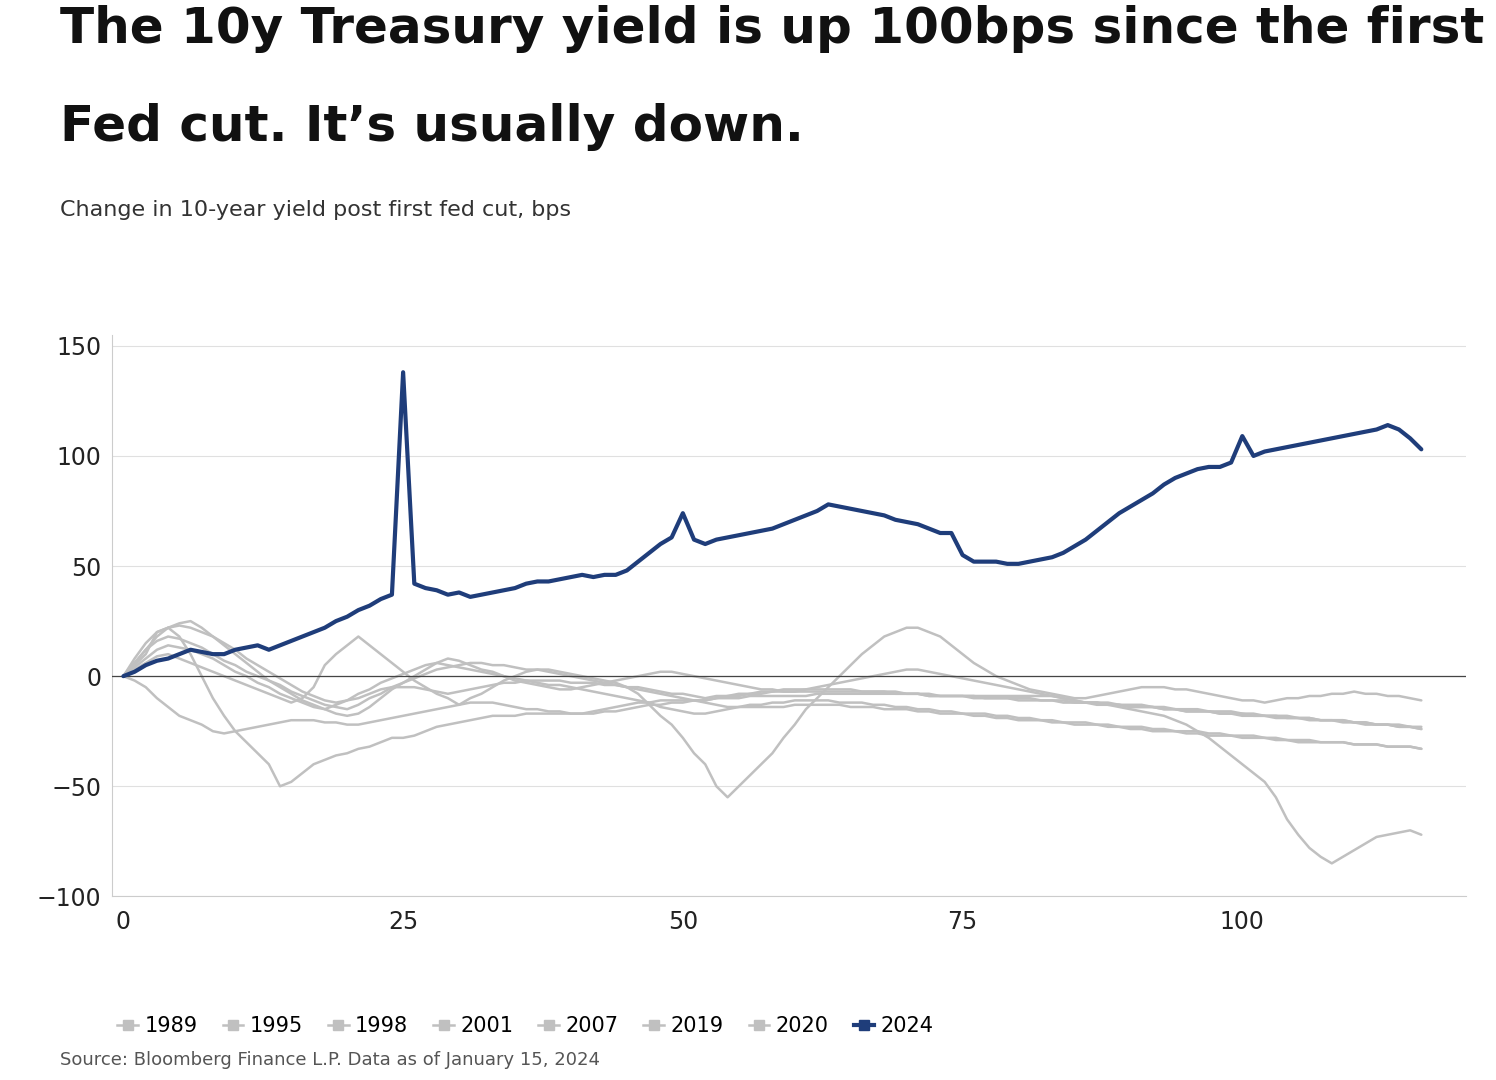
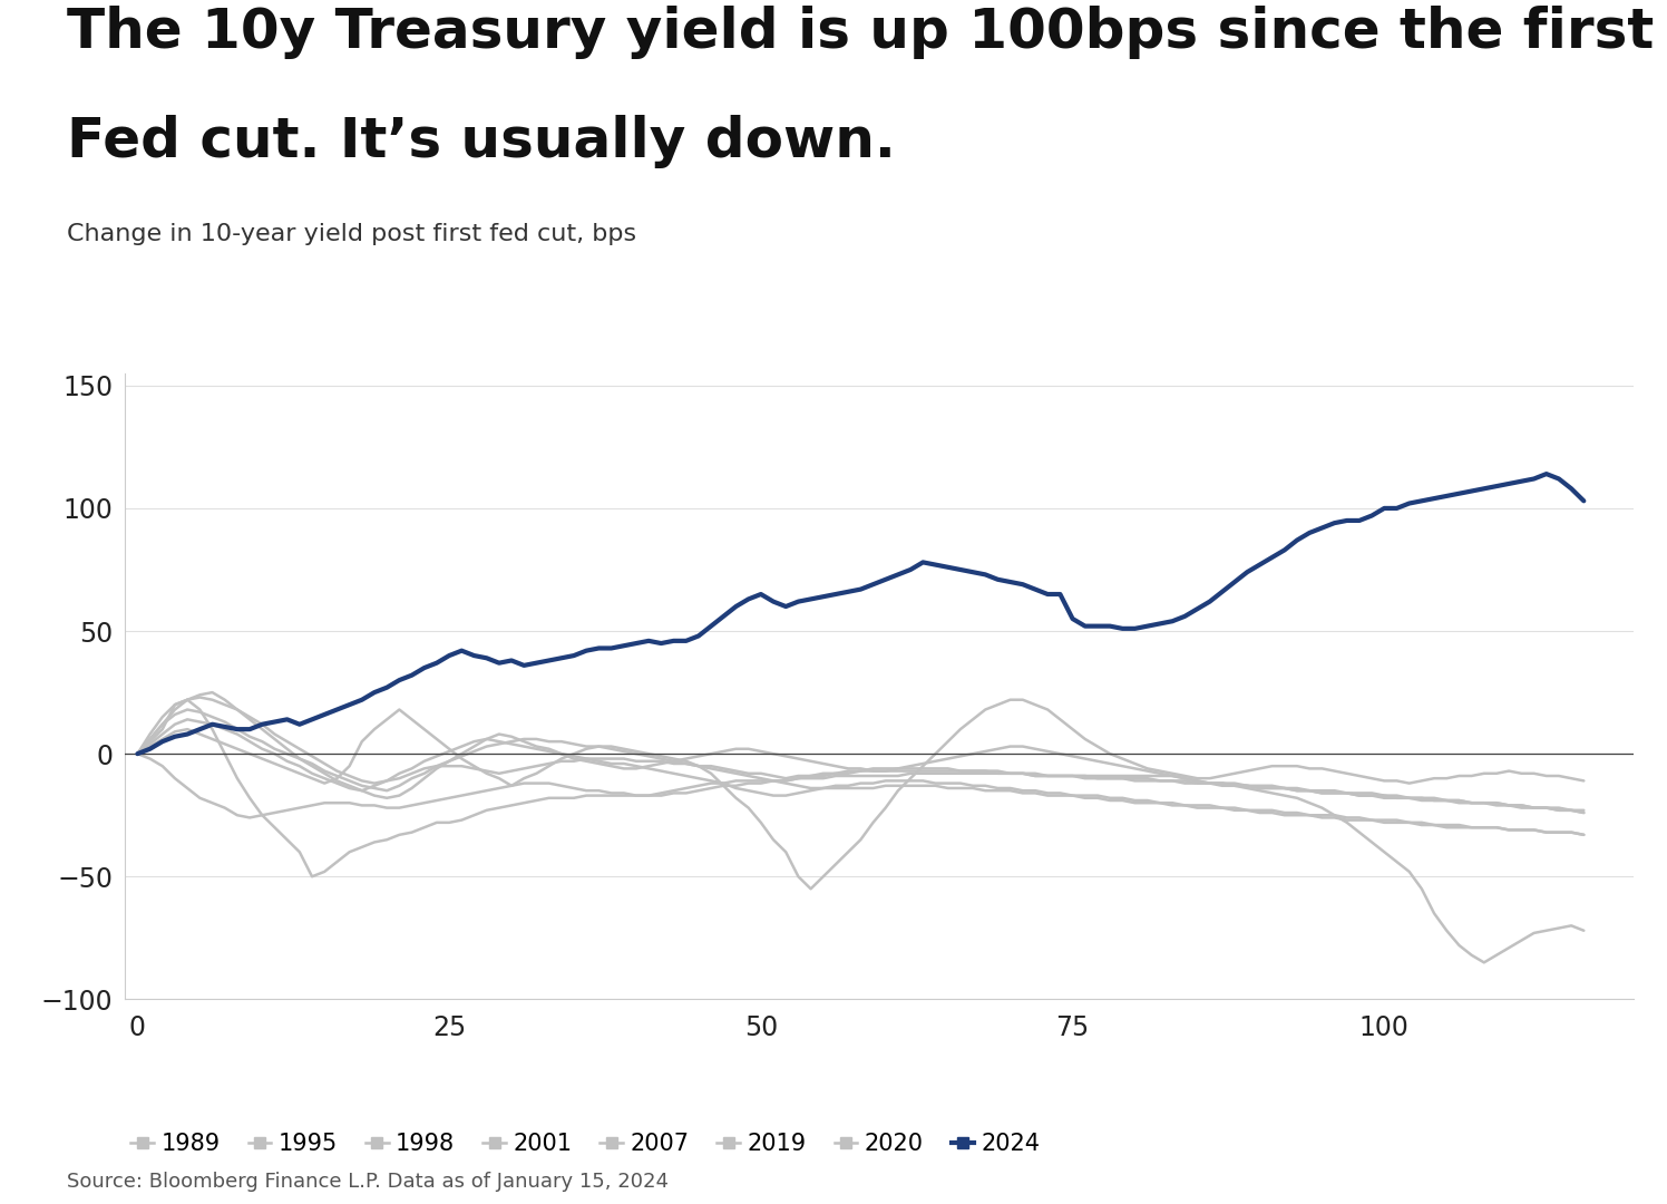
2024/25: 138 -> 40
2024/50: 74 -> 65
2024/100: 109 -> 100
